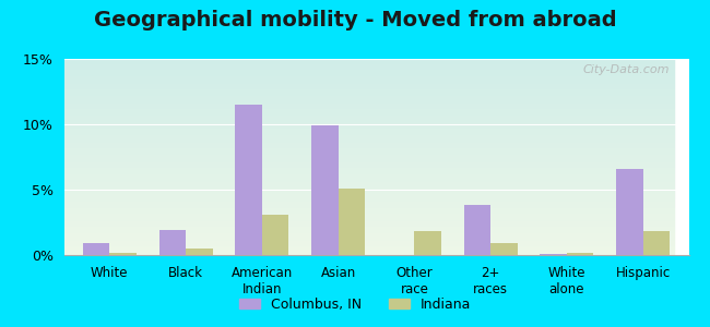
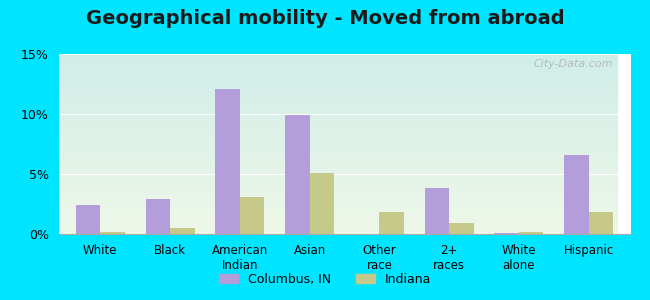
Columbus, IN/White: 0.9% -> 2.4%
Columbus, IN/Black: 1.9% -> 2.9%
Columbus, IN/American Indian: 11.5% -> 12.1%
